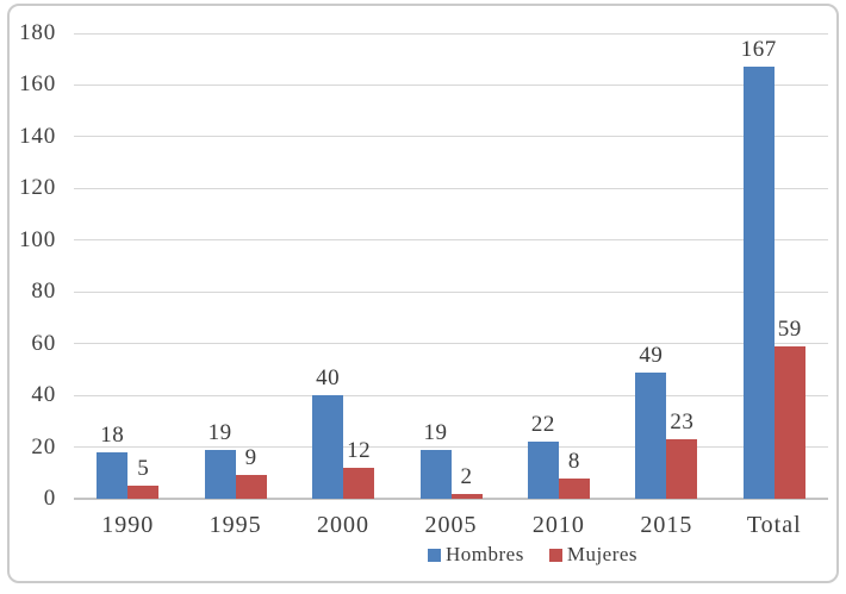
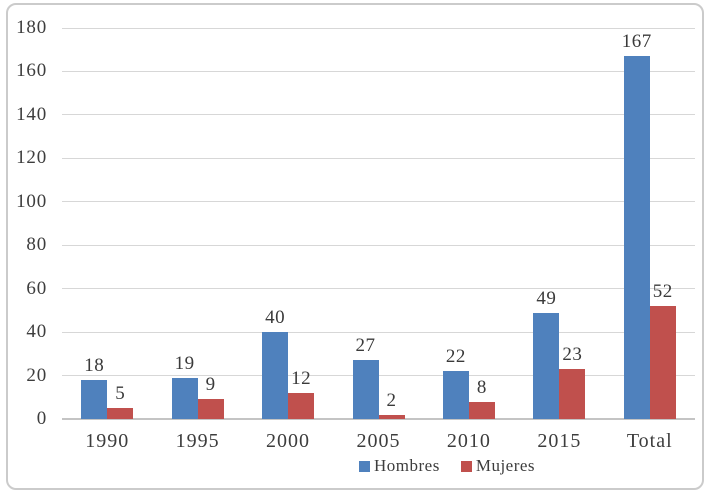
Hombres/2005: 19 -> 27
Mujeres/Total: 59 -> 52
